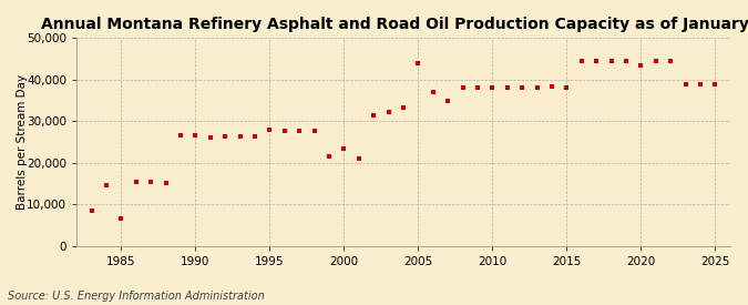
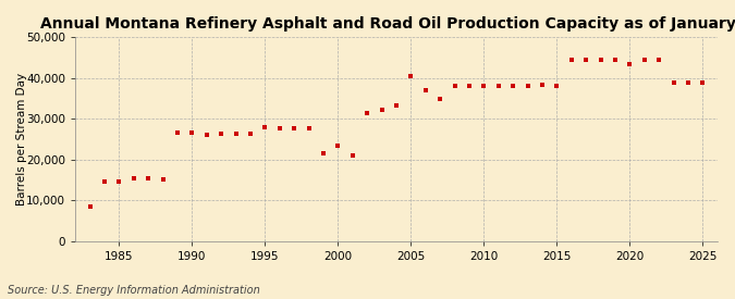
1985: 6,500 -> 14,500
2005: 44,000 -> 40,500
